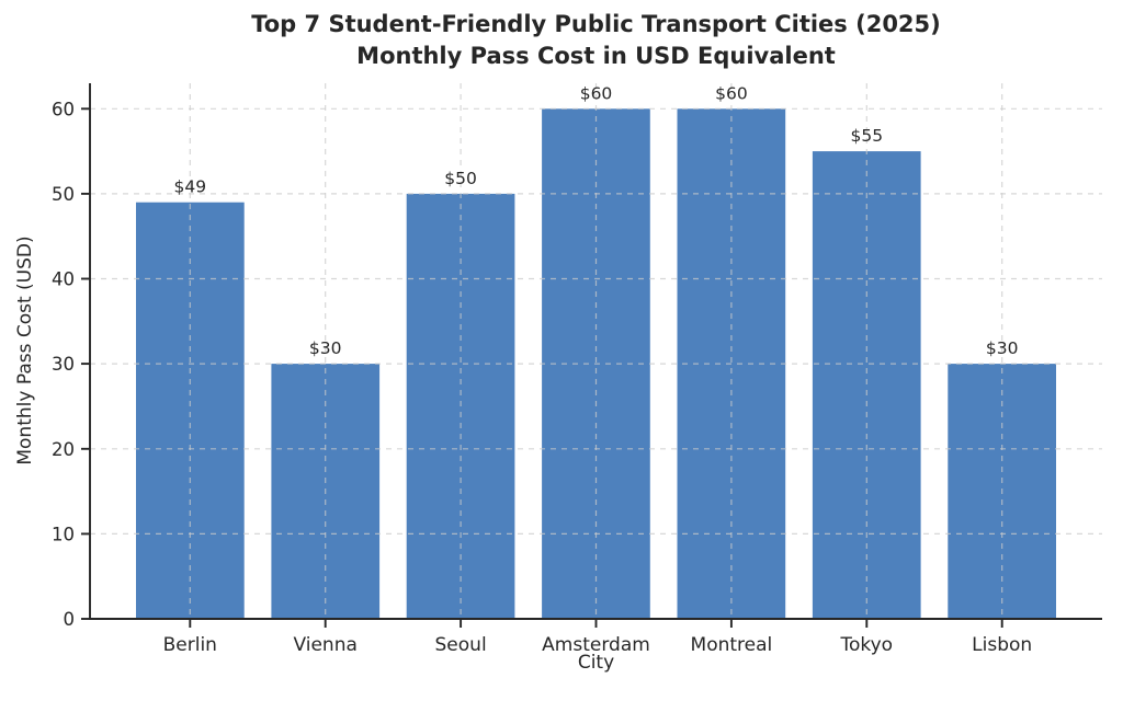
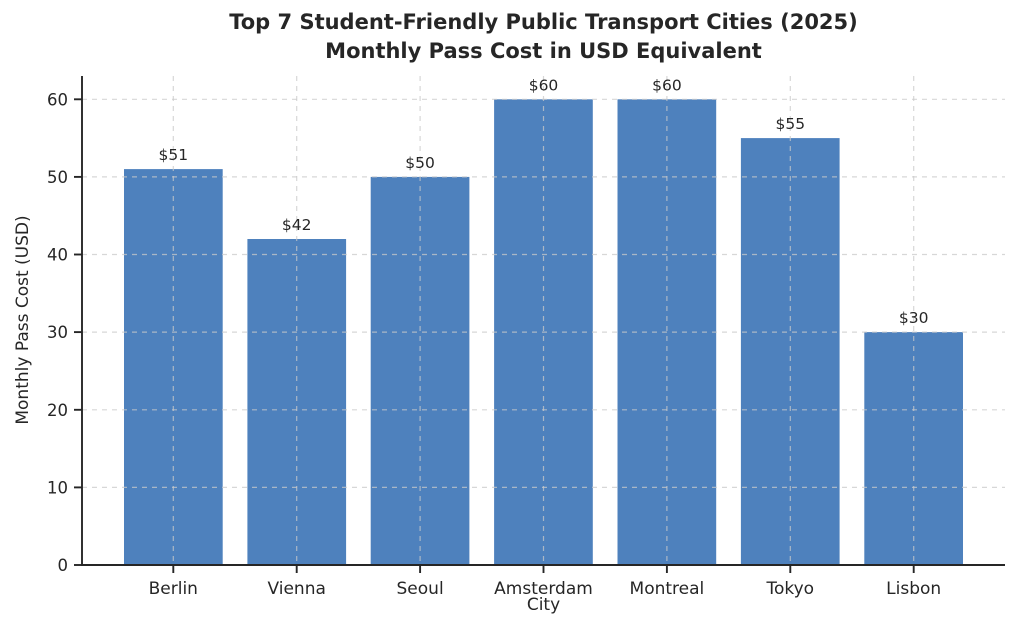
Berlin: $49 -> $51
Vienna: $30 -> $42
